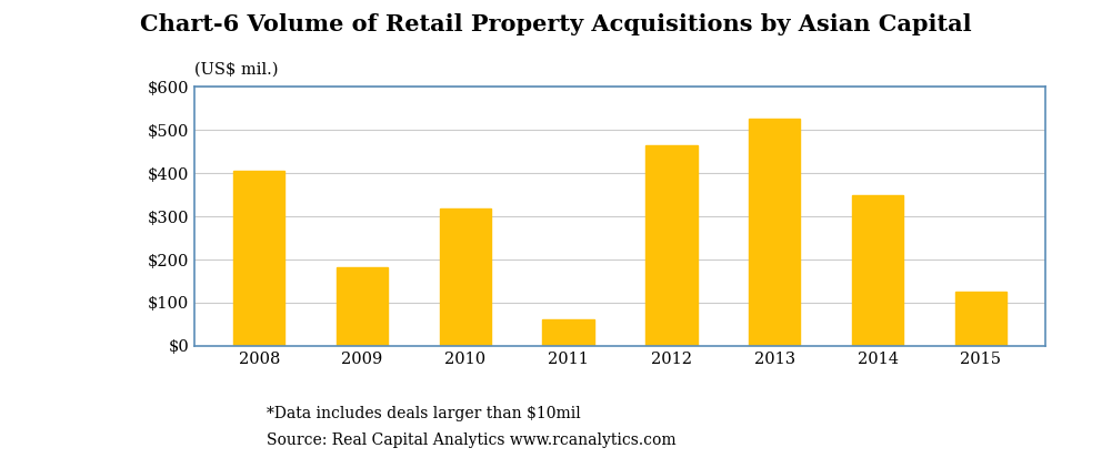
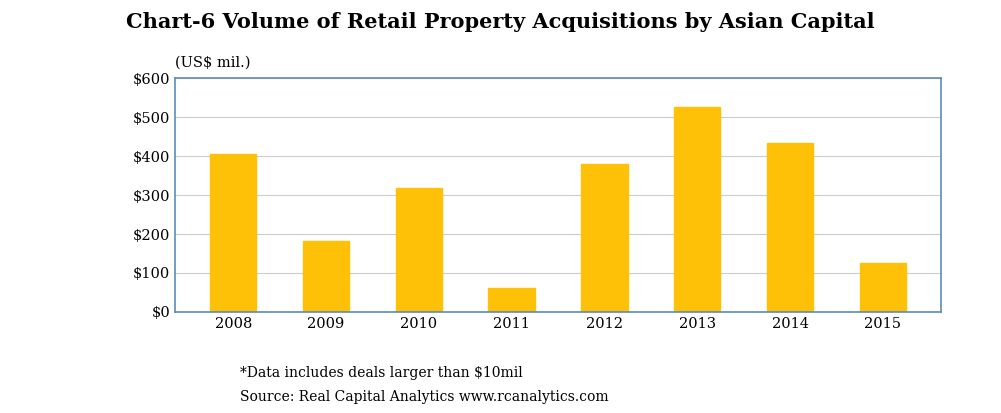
2012: $465 -> $380
2014: $350 -> $435
